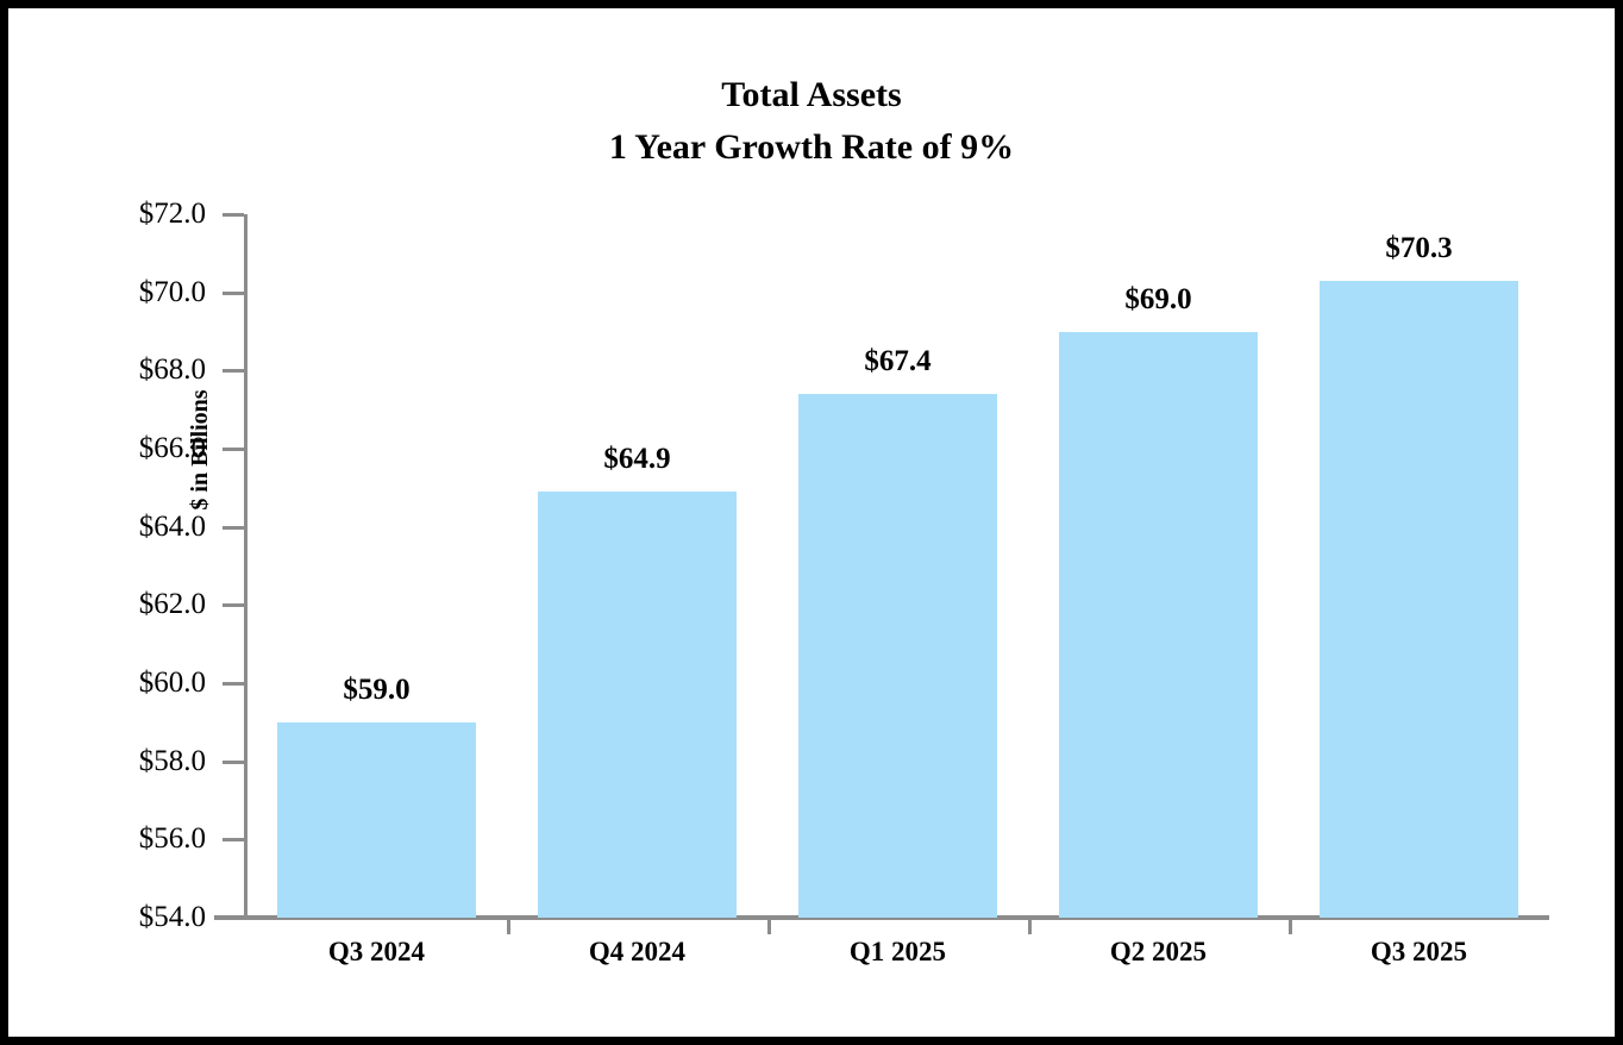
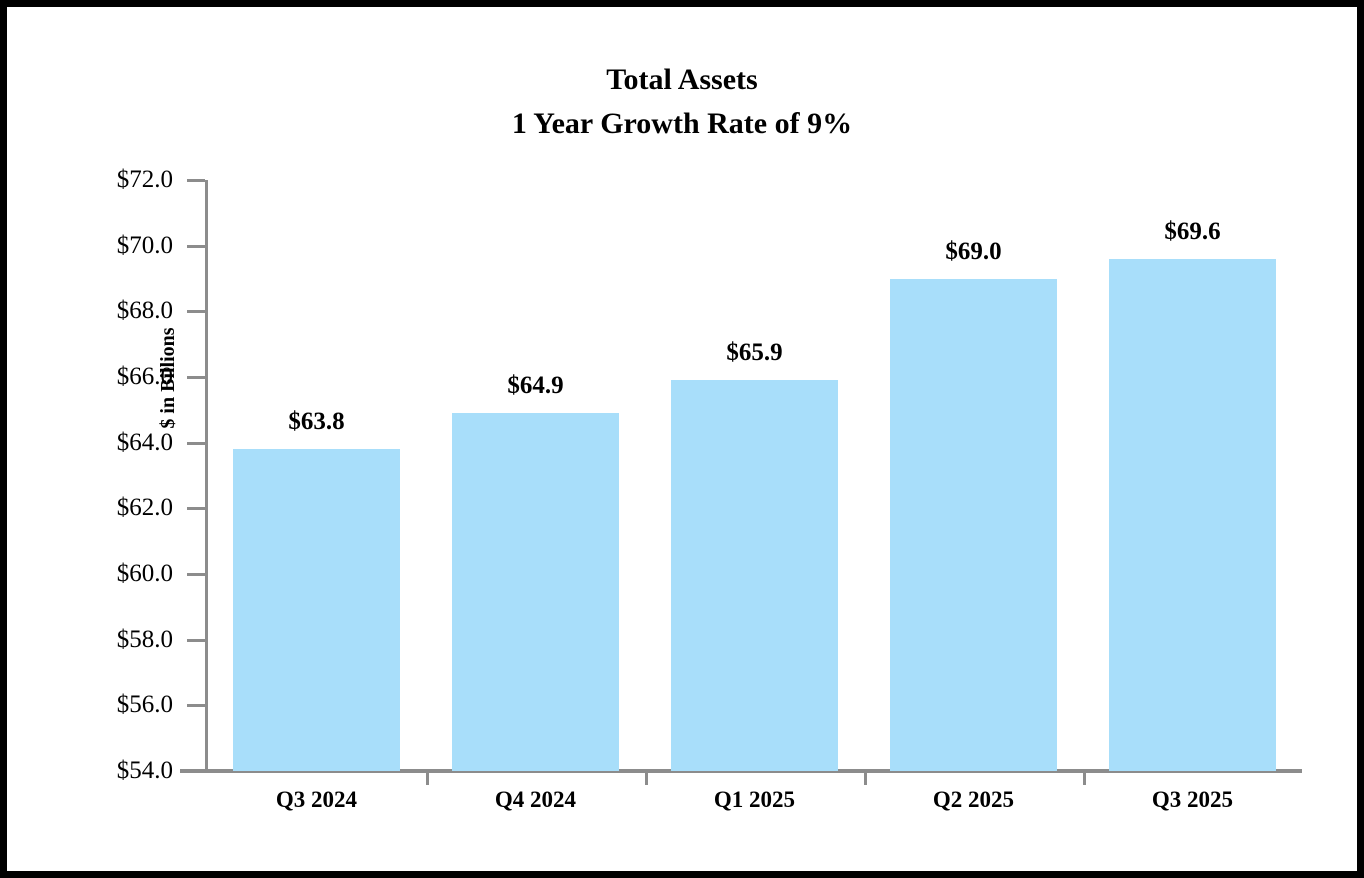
Q3 2024: $59.0 -> $63.8
Q1 2025: $67.4 -> $65.9
Q3 2025: $70.3 -> $69.6
